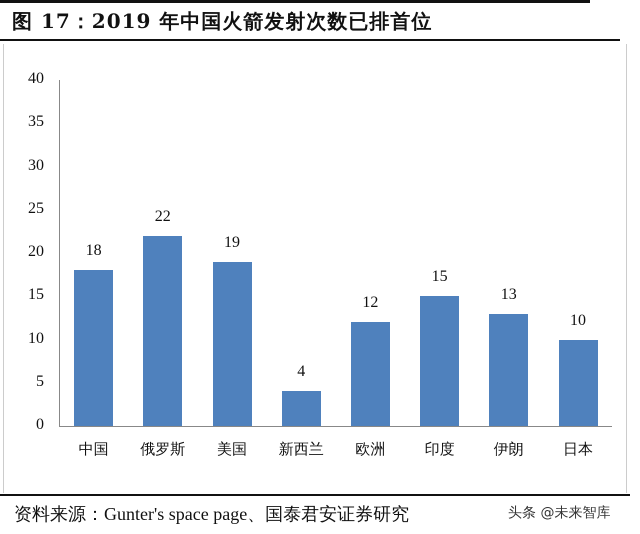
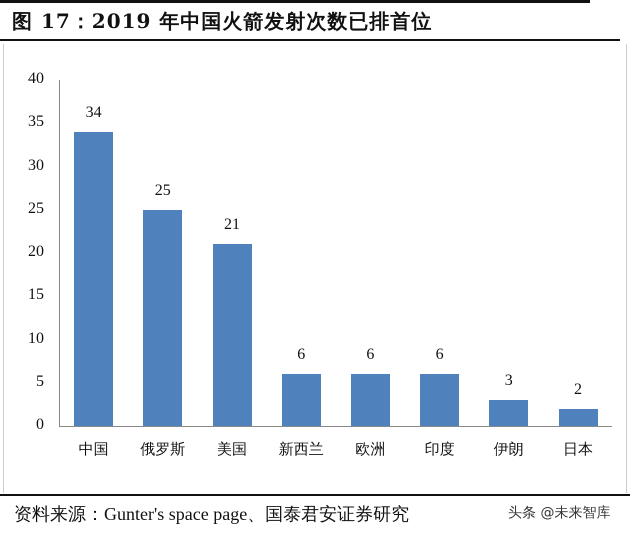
中国: 18 -> 34
俄罗斯: 22 -> 25
美国: 19 -> 21
新西兰: 4 -> 6
欧洲: 12 -> 6
印度: 15 -> 6
伊朗: 13 -> 3
日本: 10 -> 2
